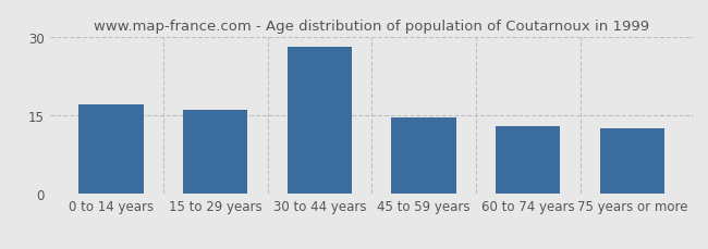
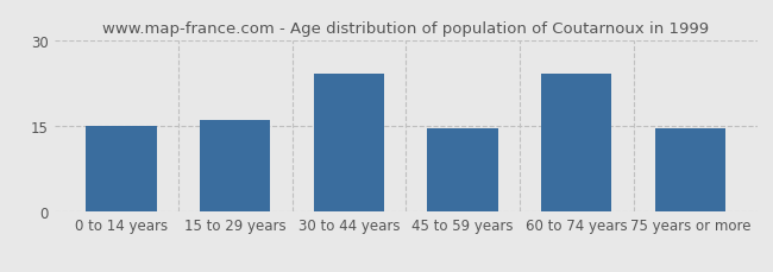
0 to 14 years: 17.0 -> 15.0
30 to 44 years: 28.0 -> 24.0
60 to 74 years: 13.0 -> 24.0
75 years or more: 12.5 -> 14.5
